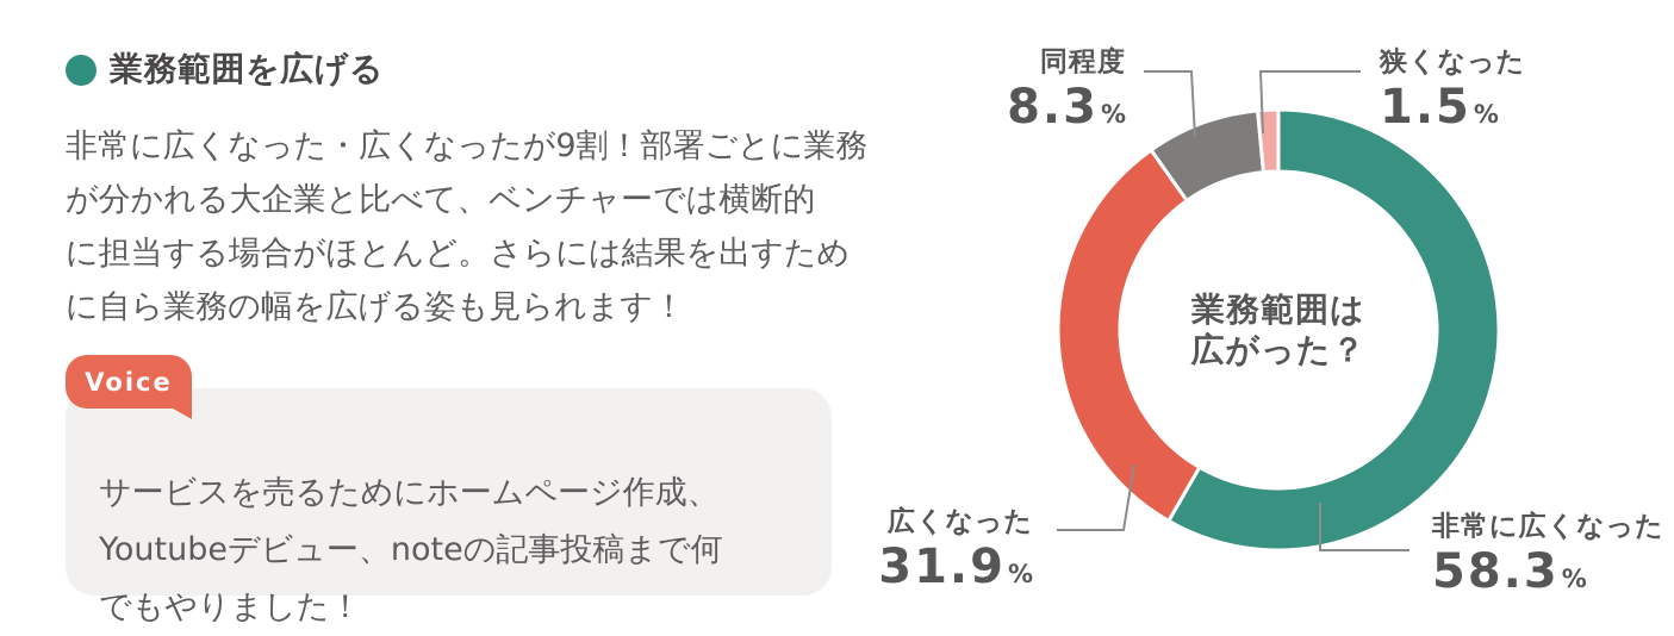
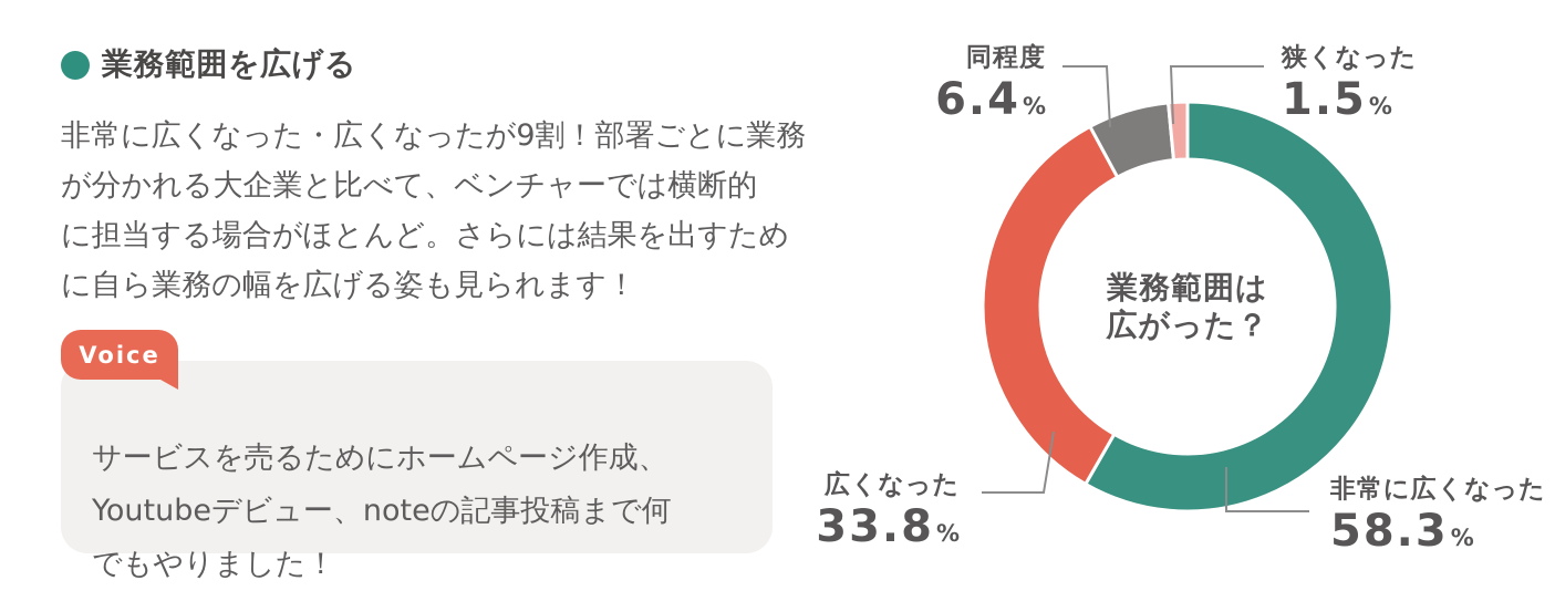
広くなった: 31.9 -> 33.8
同程度: 8.3 -> 6.4
